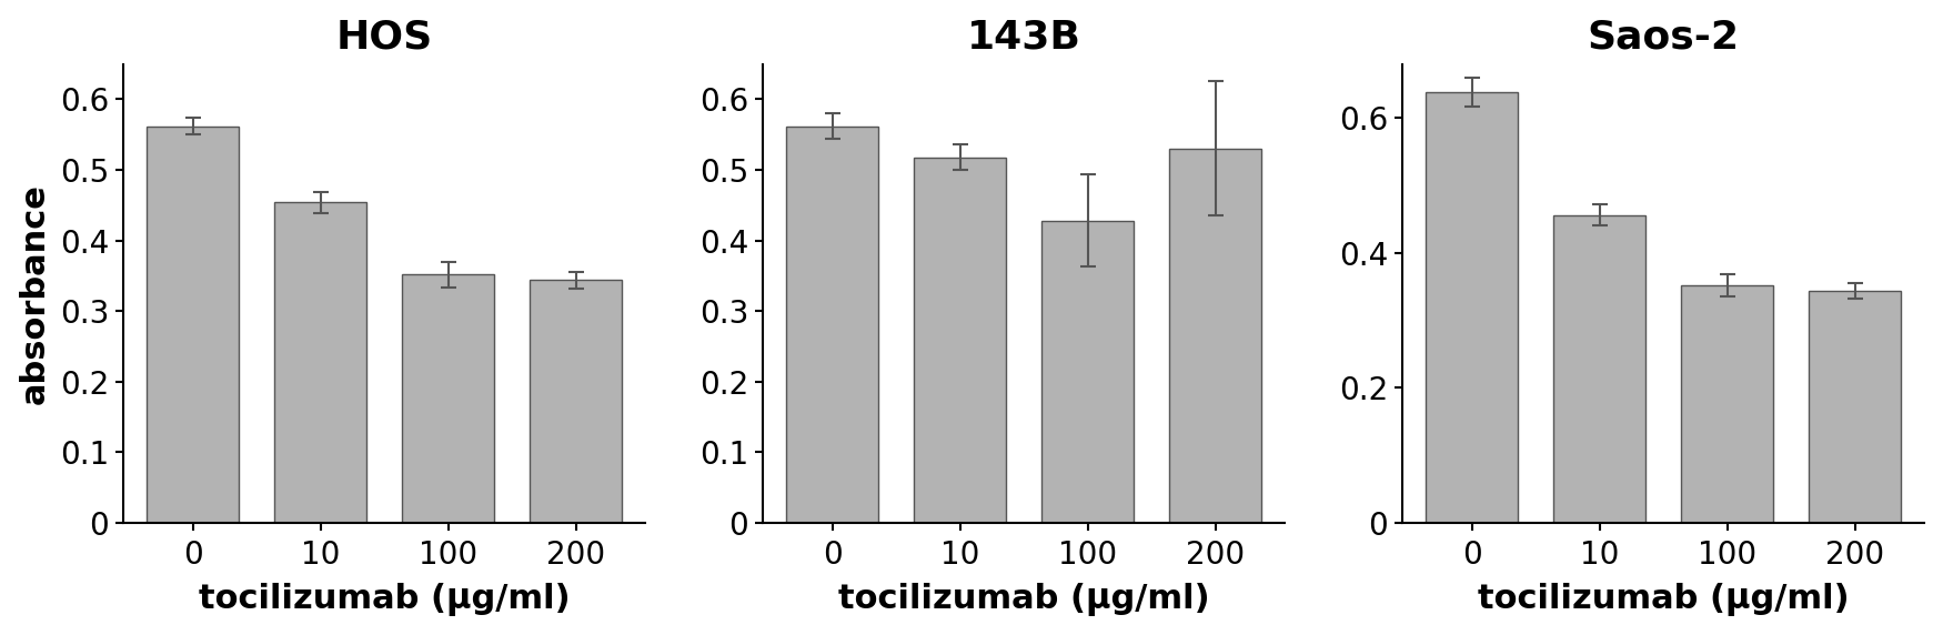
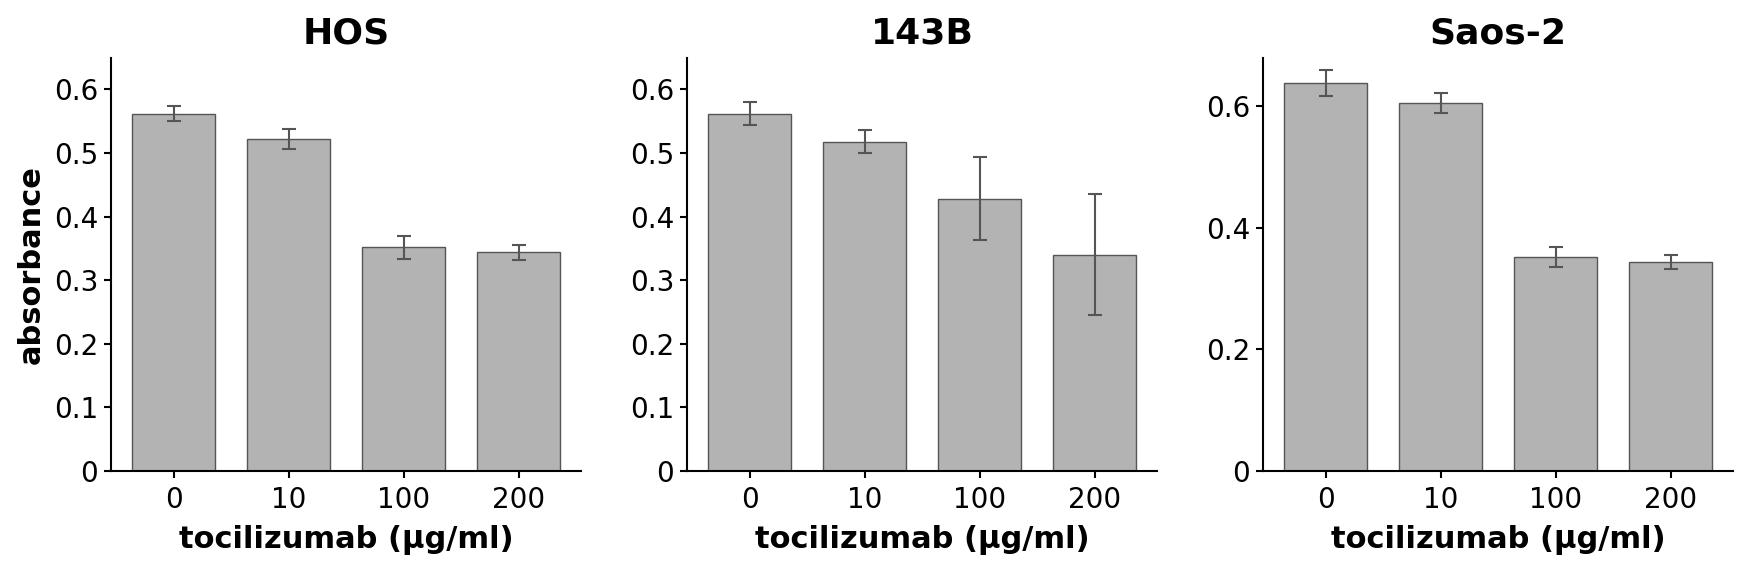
HOS/10: 0.454 -> 0.522
143B/200: 0.530 -> 0.340
Saos-2/10: 0.456 -> 0.605
